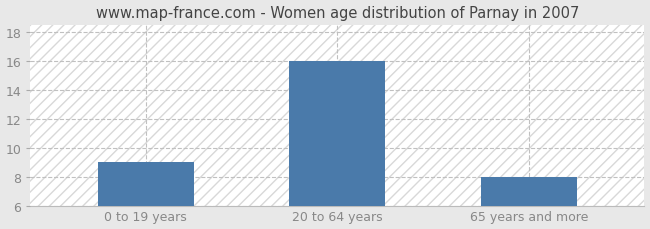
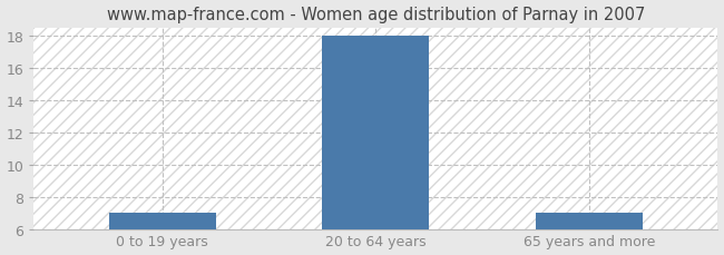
0 to 19 years: 9 -> 7
20 to 64 years: 16 -> 18
65 years and more: 8 -> 7
